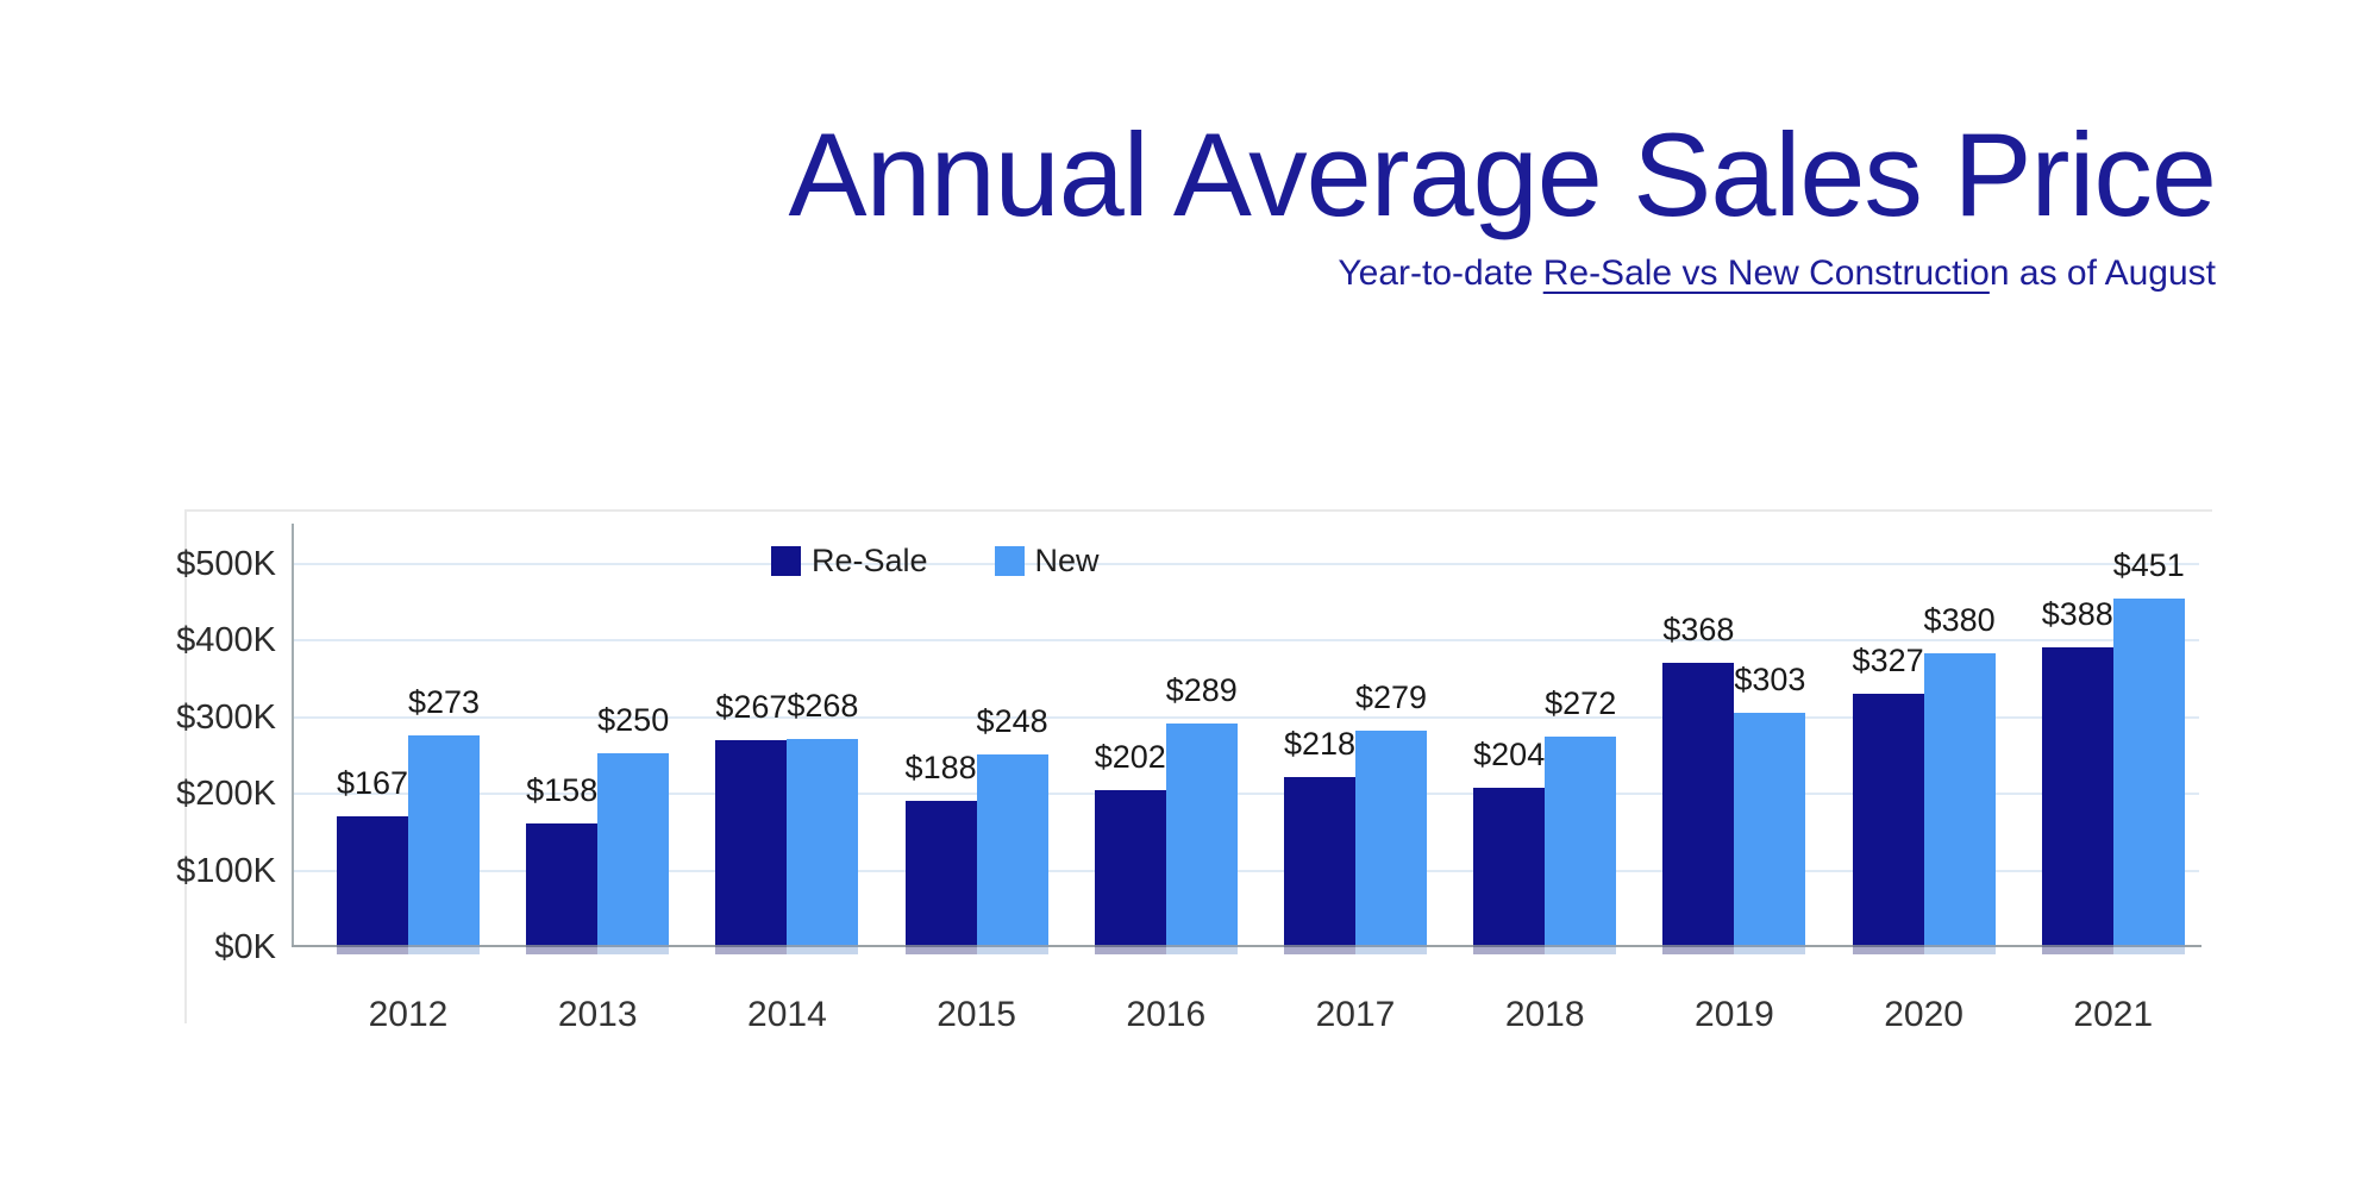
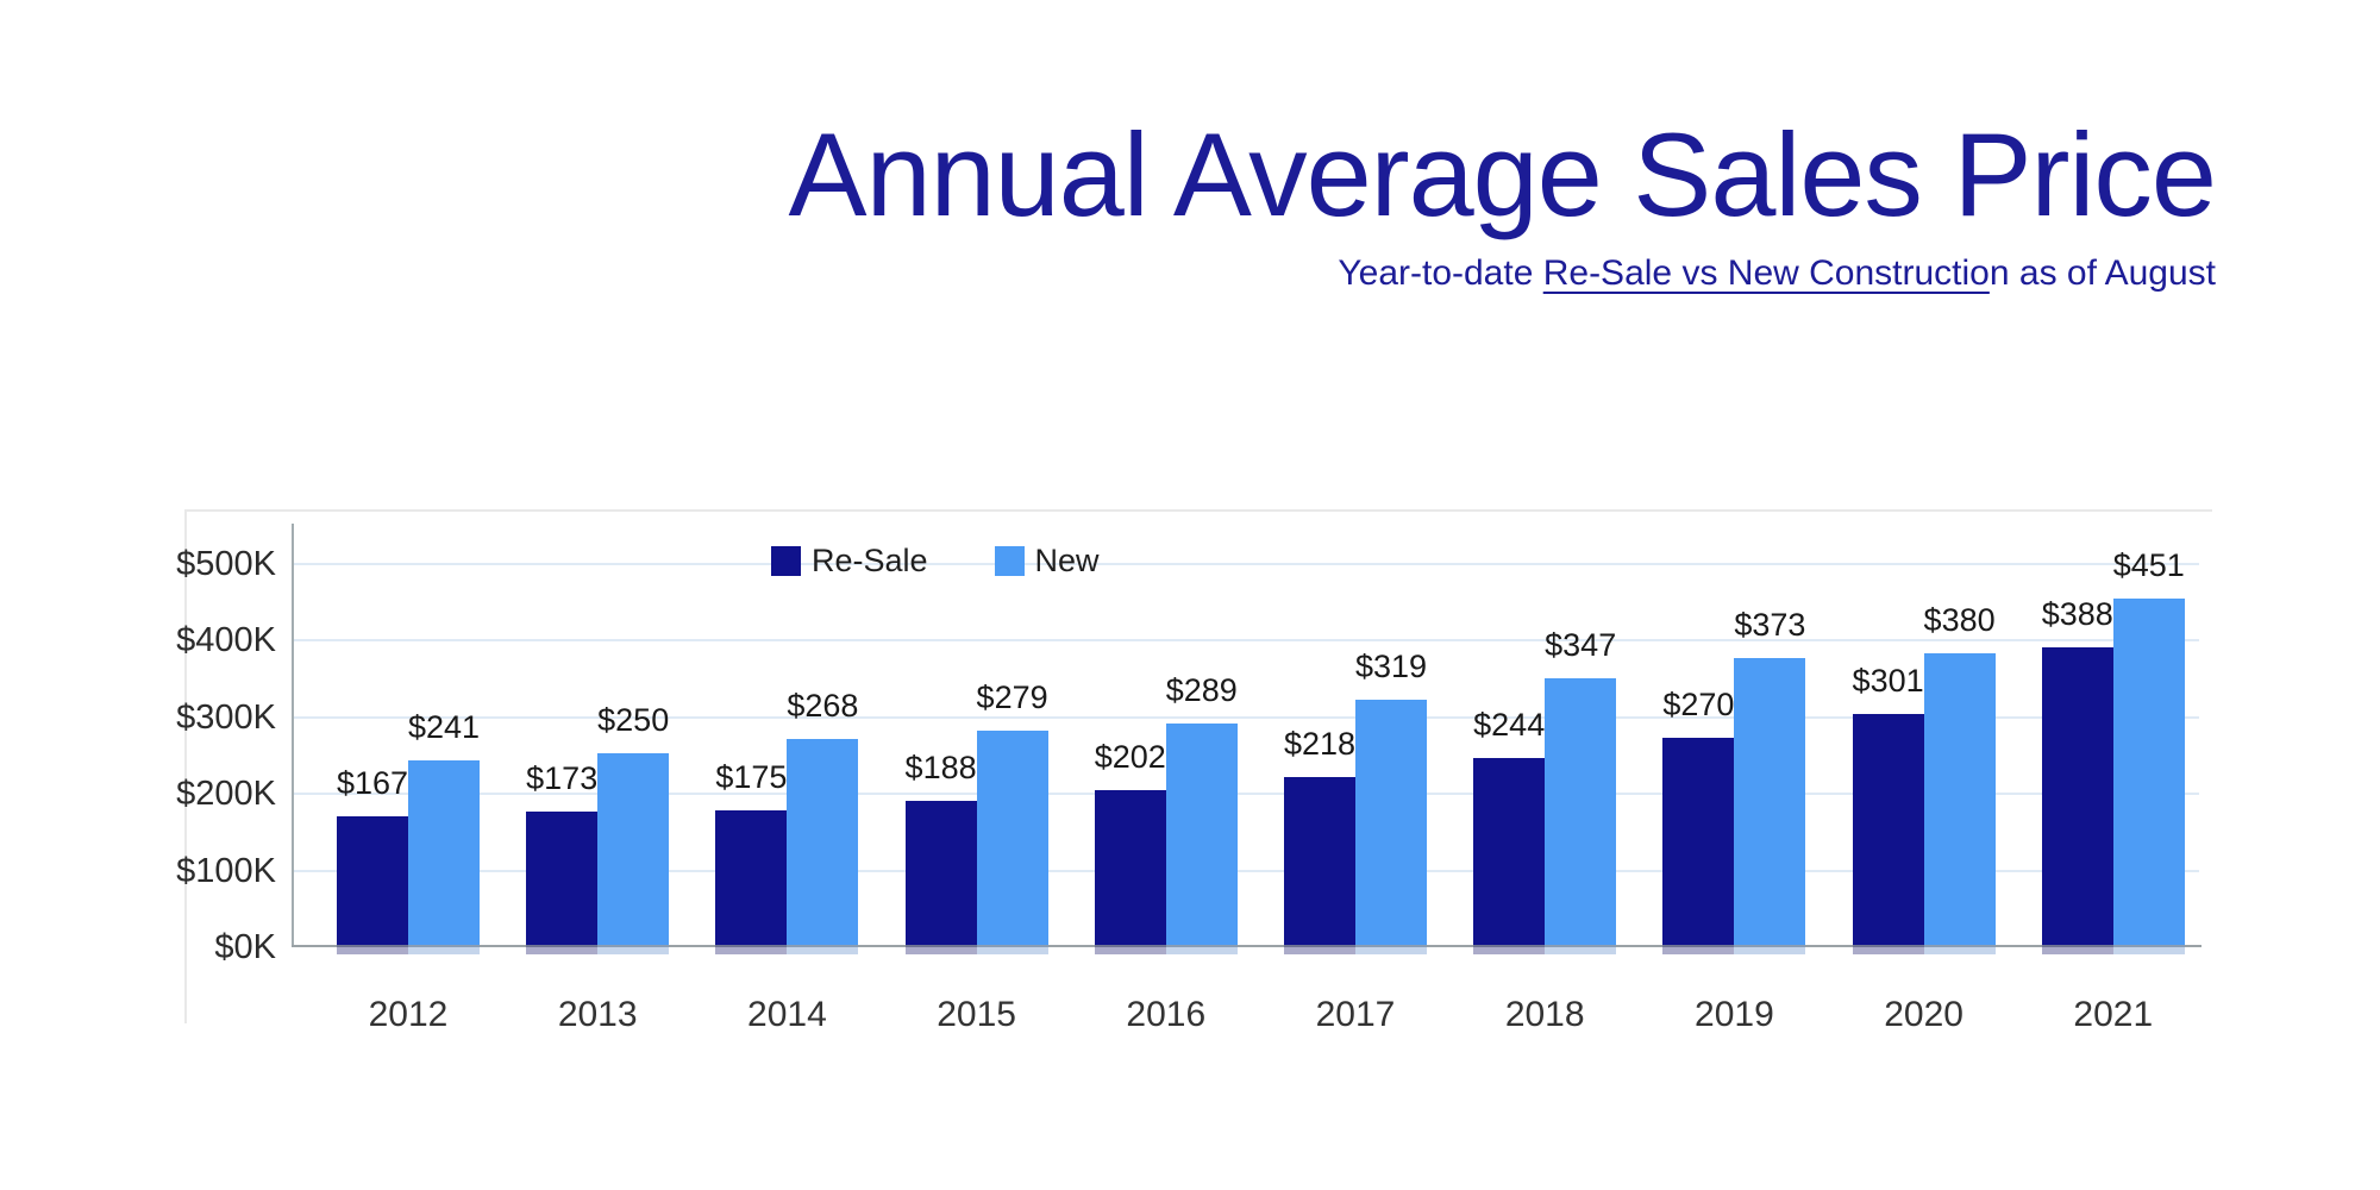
New/2012: $273 -> $241
Re-Sale/2013: $158 -> $173
Re-Sale/2014: $267 -> $175
New/2015: $248 -> $279
New/2017: $279 -> $319
Re-Sale/2018: $204 -> $244
New/2018: $272 -> $347
Re-Sale/2019: $368 -> $270
New/2019: $303 -> $373
Re-Sale/2020: $327 -> $301
